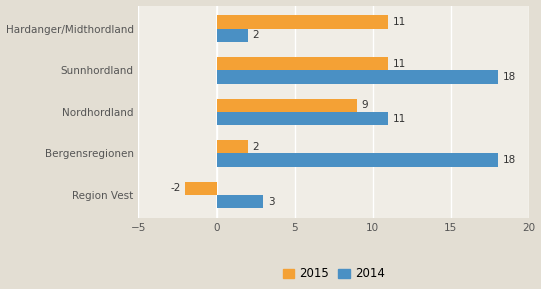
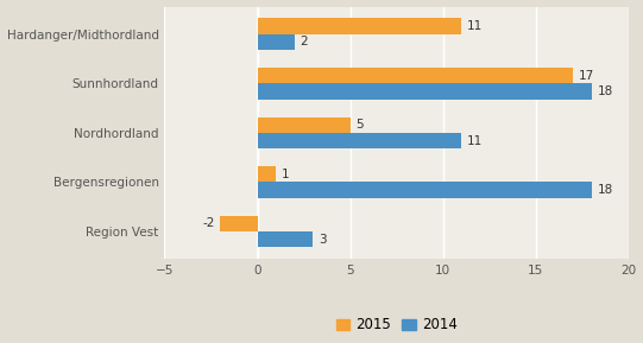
2015/Sunnhordland: 11 -> 17
2015/Nordhordland: 9 -> 5
2015/Bergensregionen: 2 -> 1
